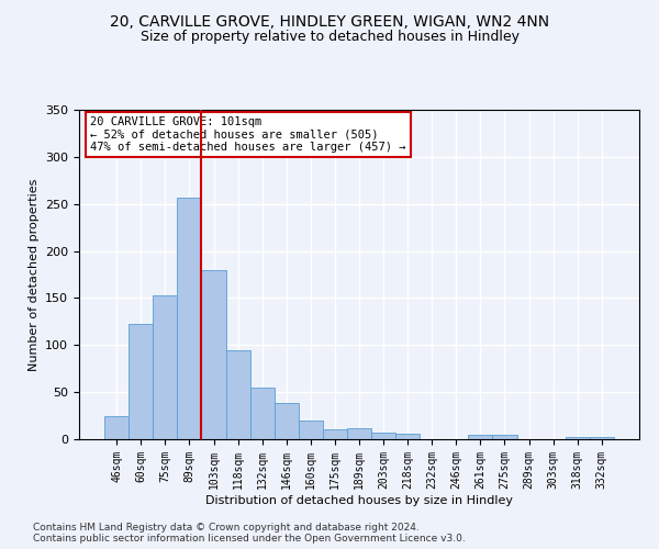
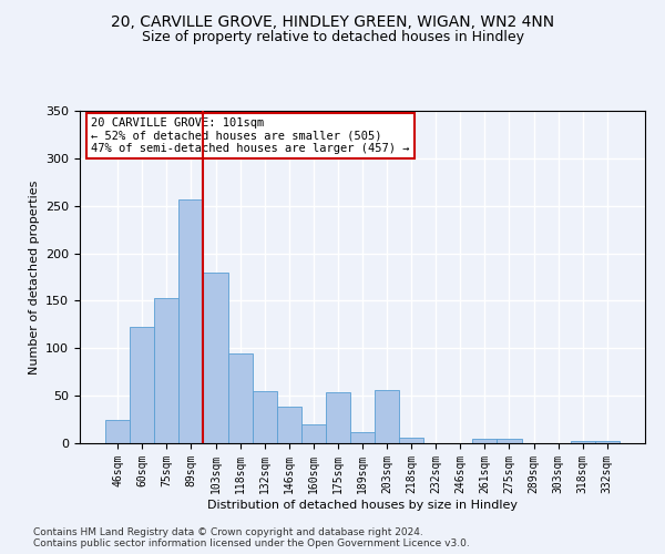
175sqm: 11 -> 54
203sqm: 7 -> 56
